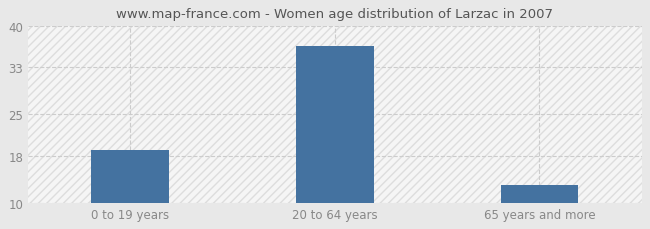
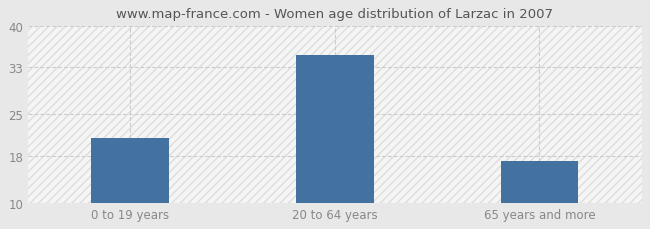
0 to 19 years: 19.0 -> 21.0
20 to 64 years: 36.5 -> 35.0
65 years and more: 13.0 -> 17.0
